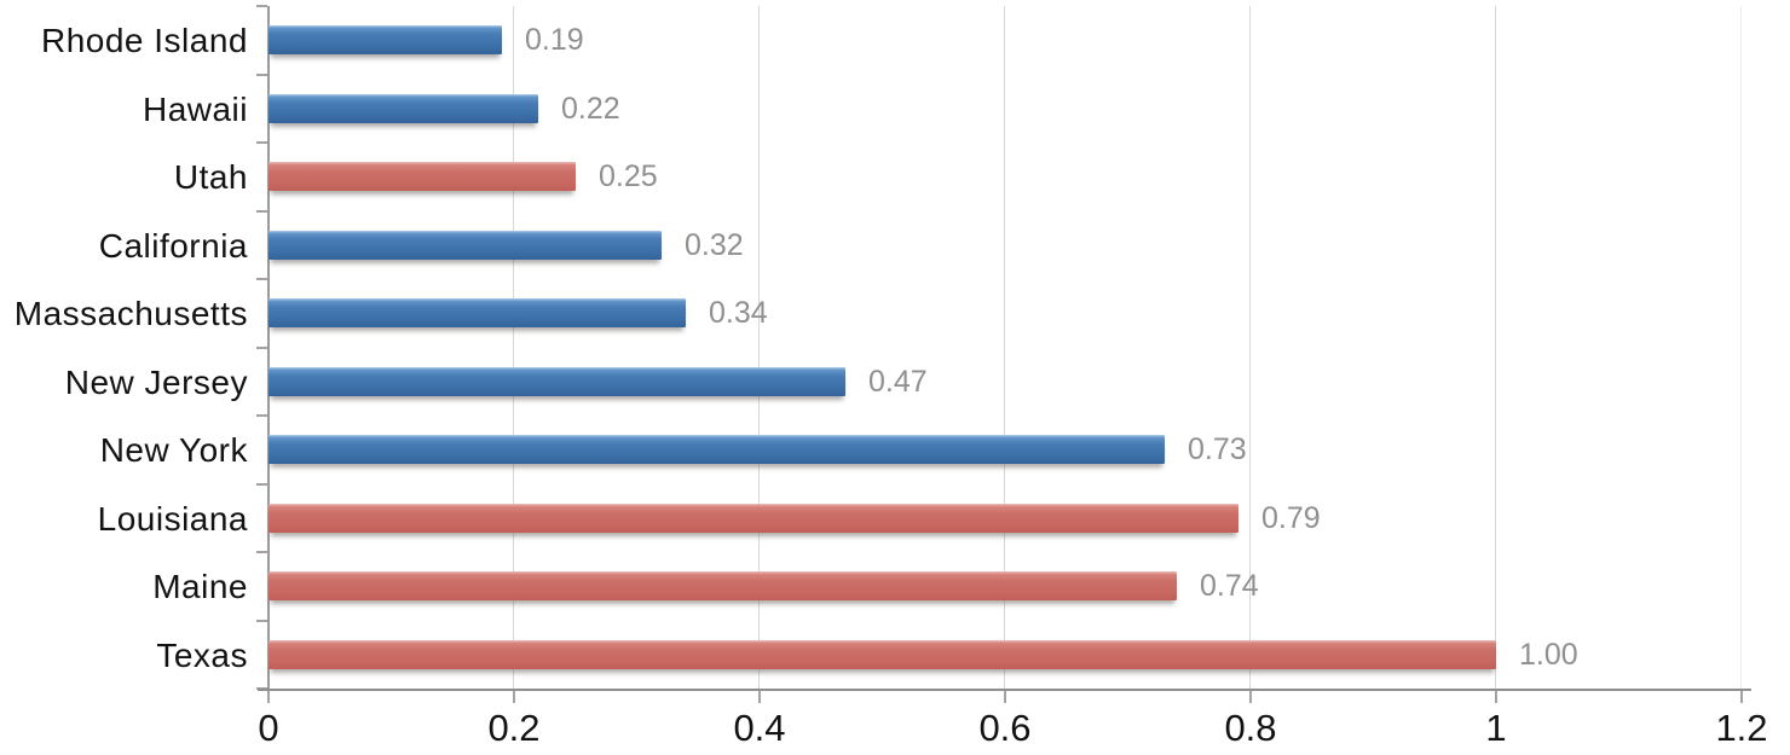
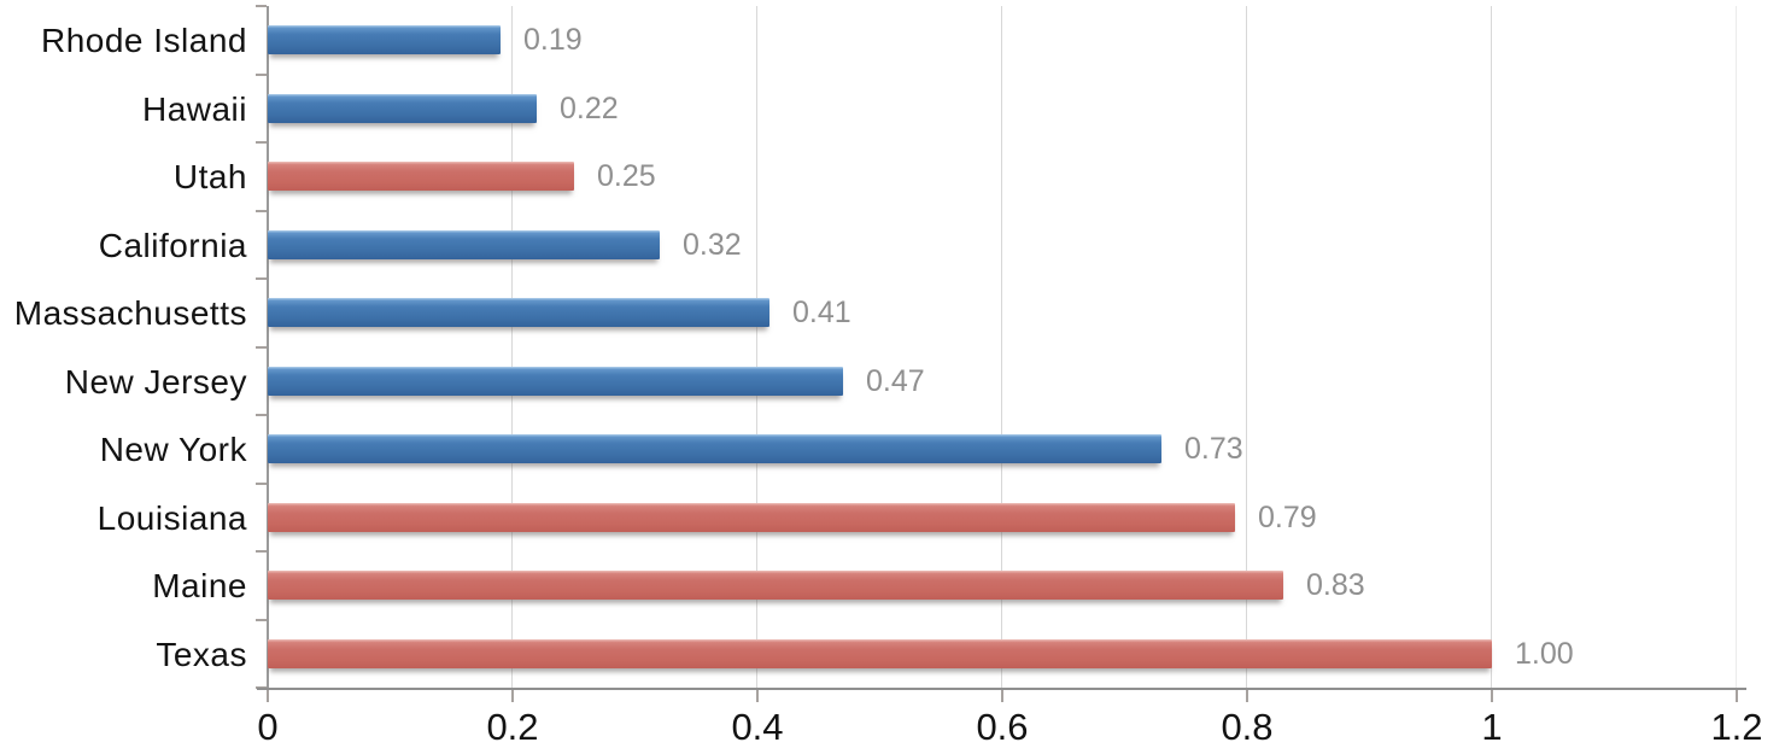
Massachusetts: 0.34 -> 0.41
Maine: 0.74 -> 0.83
